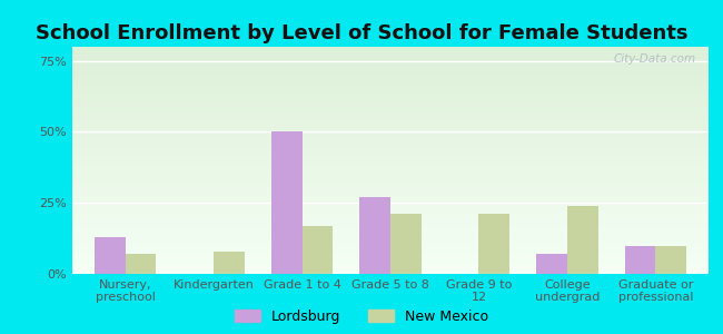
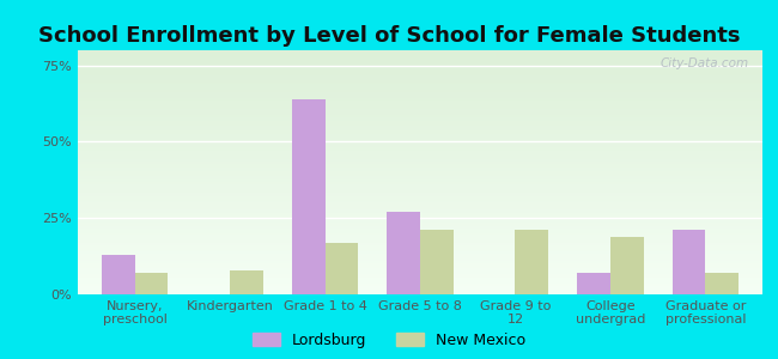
Lordsburg/Grade 1 to 4: 50% -> 64%
New Mexico/College undergrad: 24% -> 19%
Lordsburg/Graduate or professional: 10% -> 21%
New Mexico/Graduate or professional: 10% -> 7%
